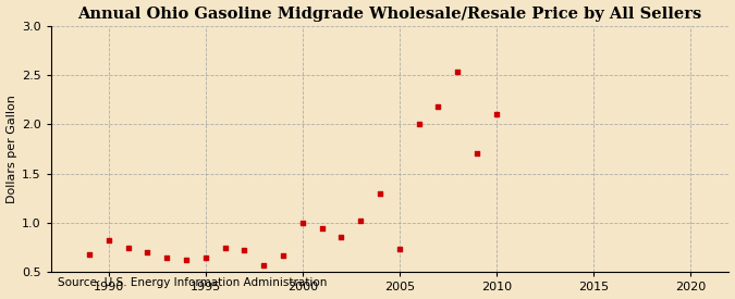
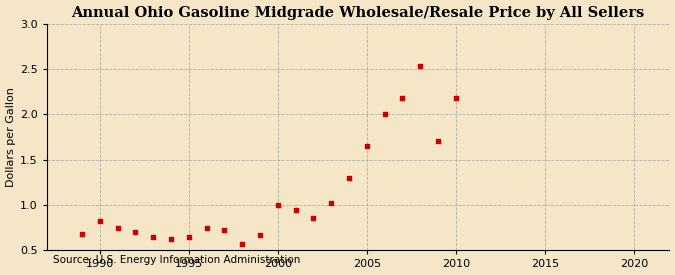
2005: 0.74 -> 1.65
2010: 2.10 -> 2.18
